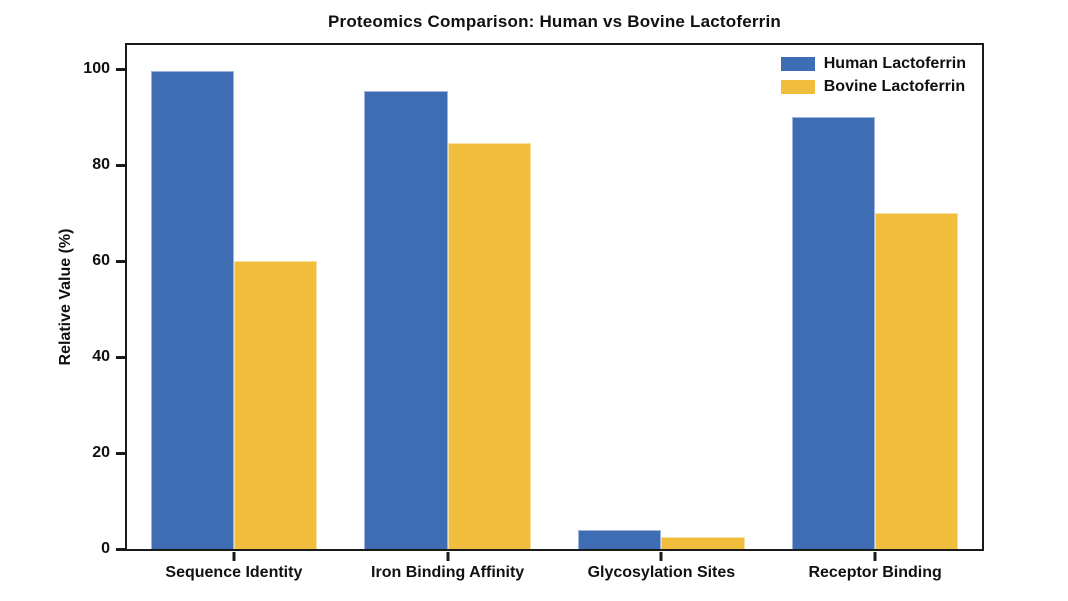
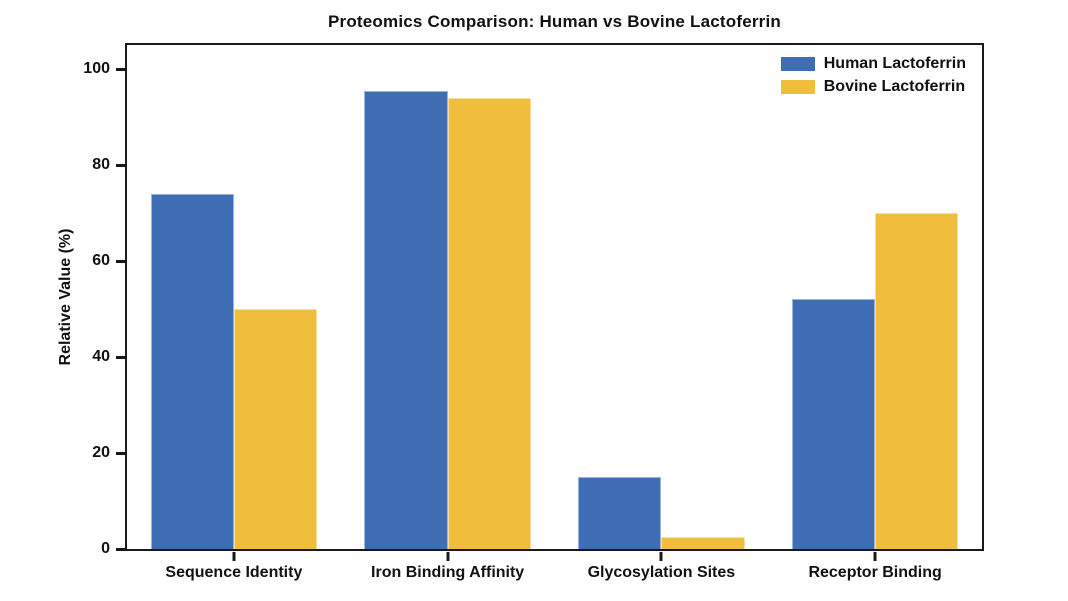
Human Lactoferrin/Sequence Identity: 100 -> 74
Bovine Lactoferrin/Sequence Identity: 60 -> 50
Bovine Lactoferrin/Iron Binding Affinity: 84 -> 94
Human Lactoferrin/Glycosylation Sites: 4 -> 15
Human Lactoferrin/Receptor Binding: 90 -> 52
